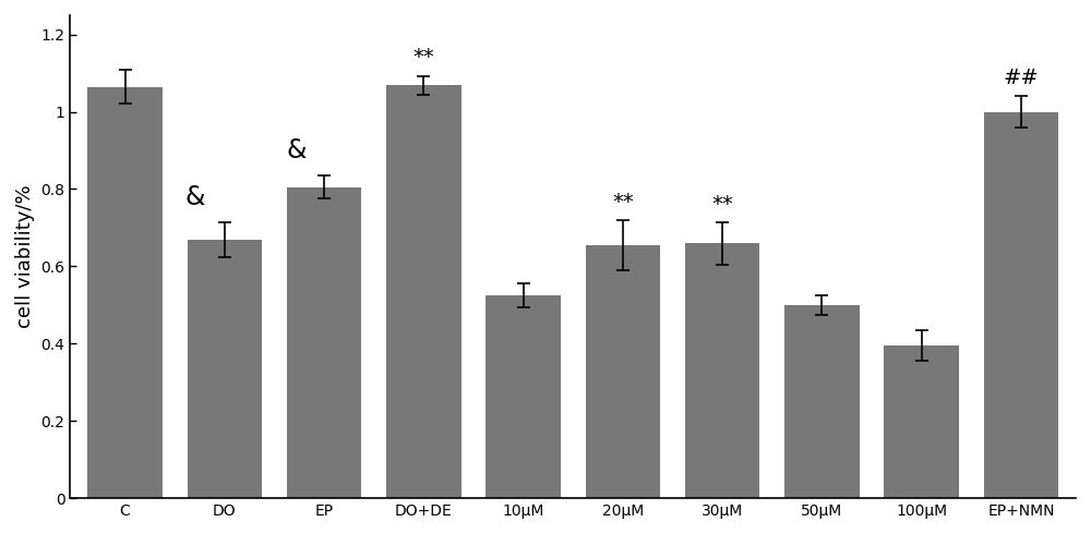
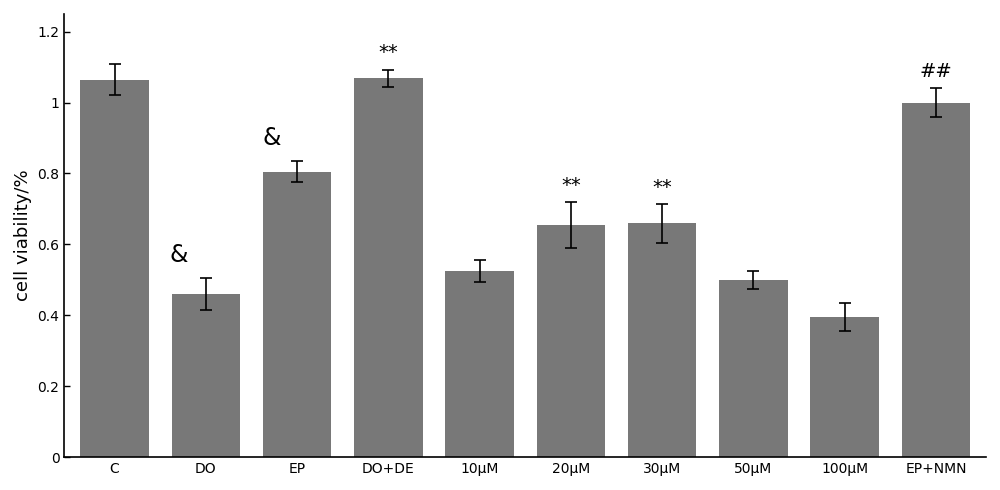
DO: 0.670 -> 0.460
